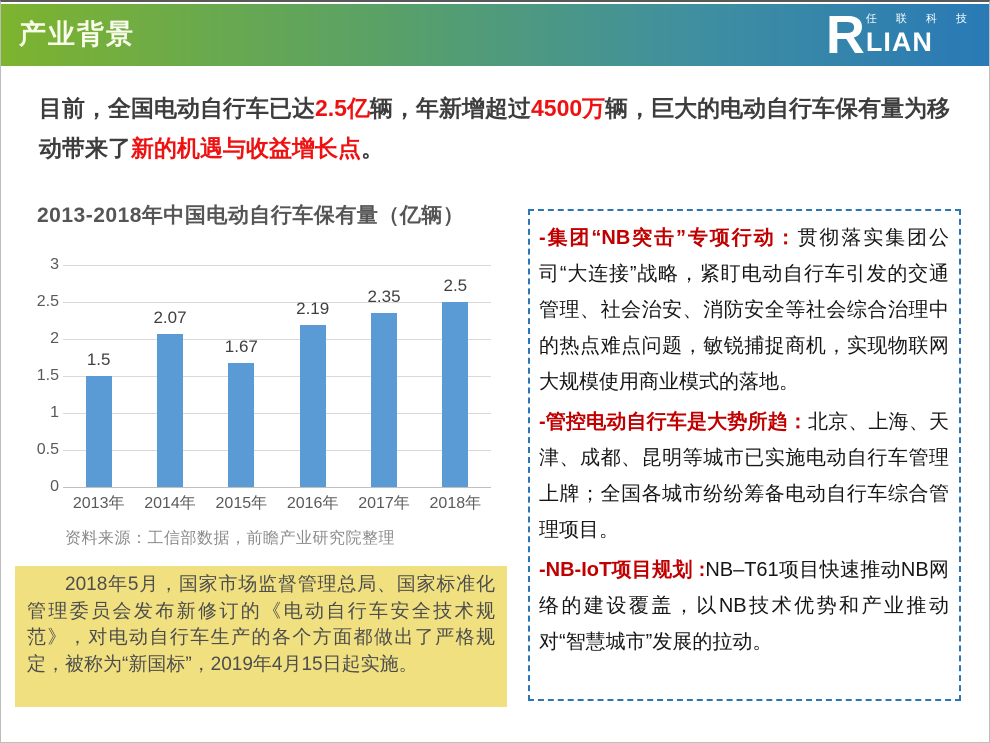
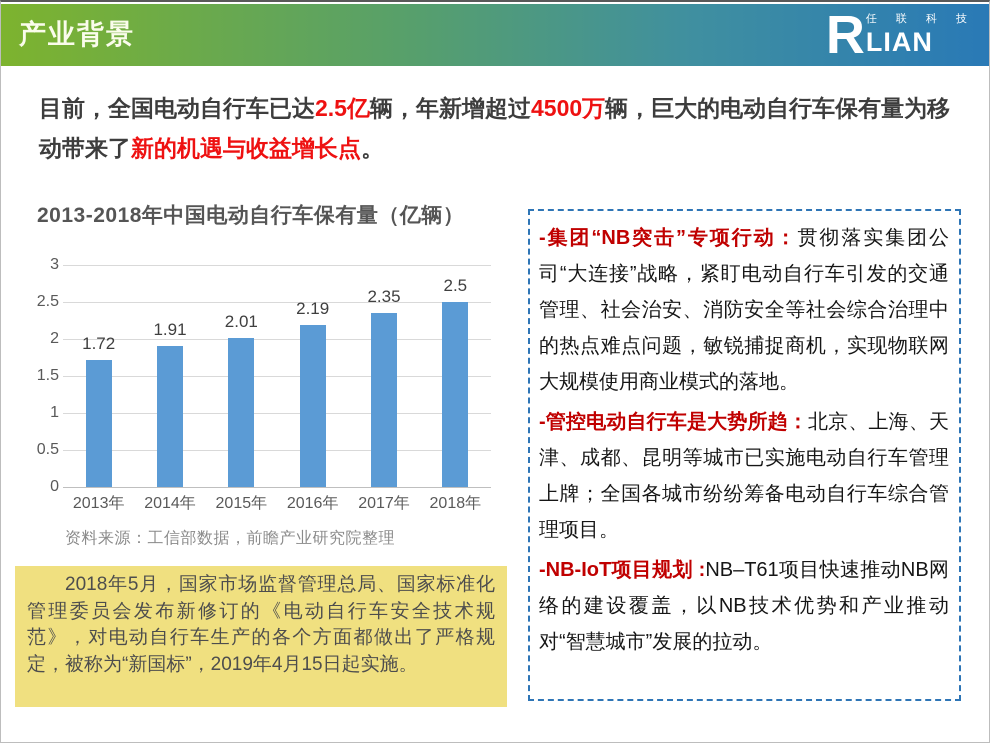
2013年: 1.5 -> 1.72
2014年: 2.07 -> 1.91
2015年: 1.67 -> 2.01
